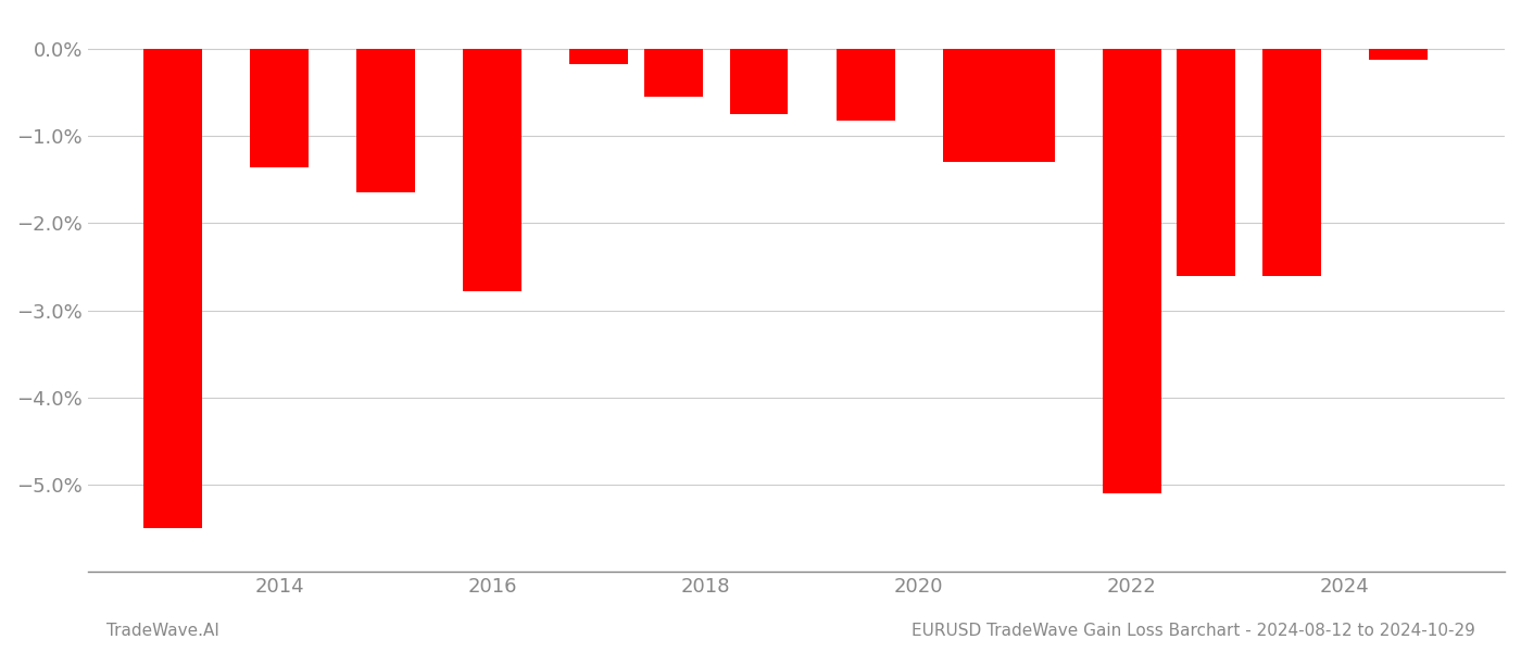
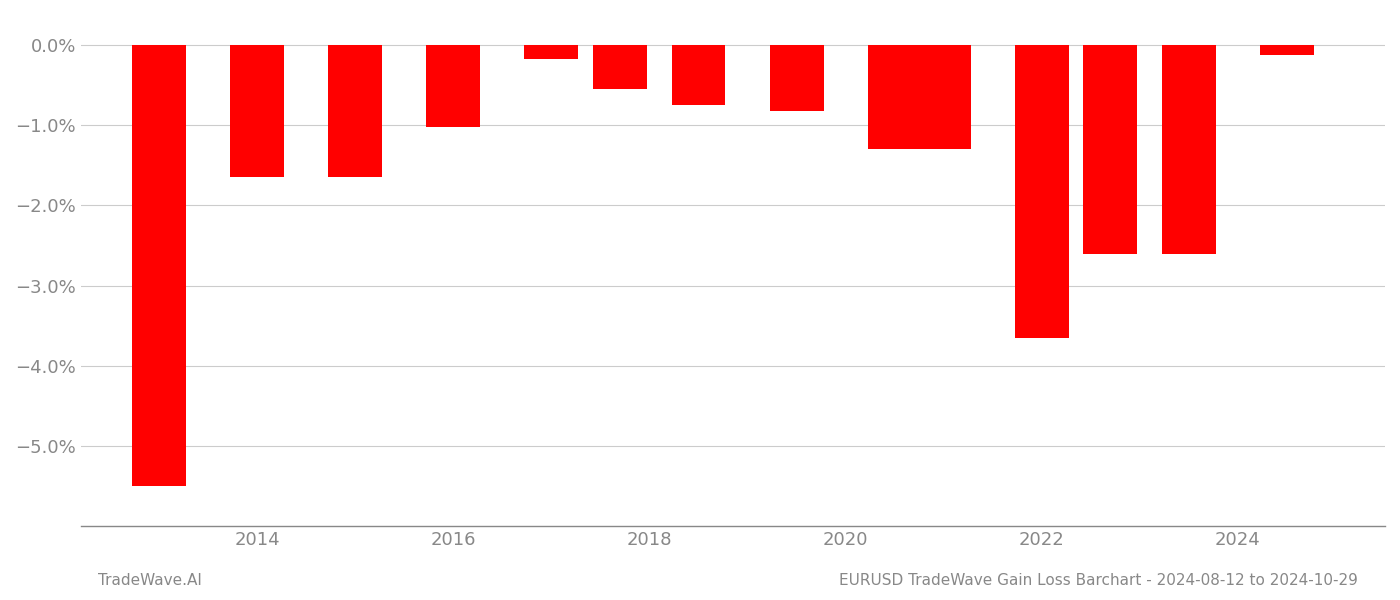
2014: -1.36% -> -1.65%
2016: -2.78% -> -1.02%
2022: -5.10% -> -3.65%
